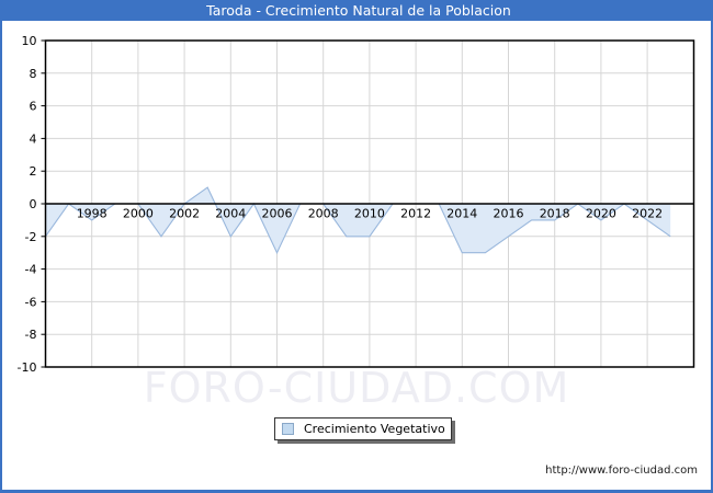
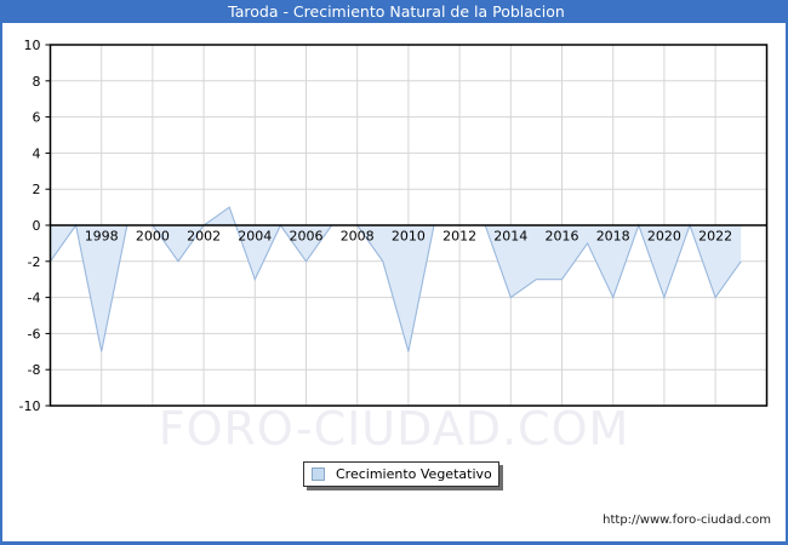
1998: -1 -> -7
2004: -2 -> -3
2006: -3 -> -2
2010: -2 -> -7
2014: -3 -> -4
2016: -2 -> -3
2018: -1 -> -4
2020: -1 -> -4
2022: -1 -> -4
